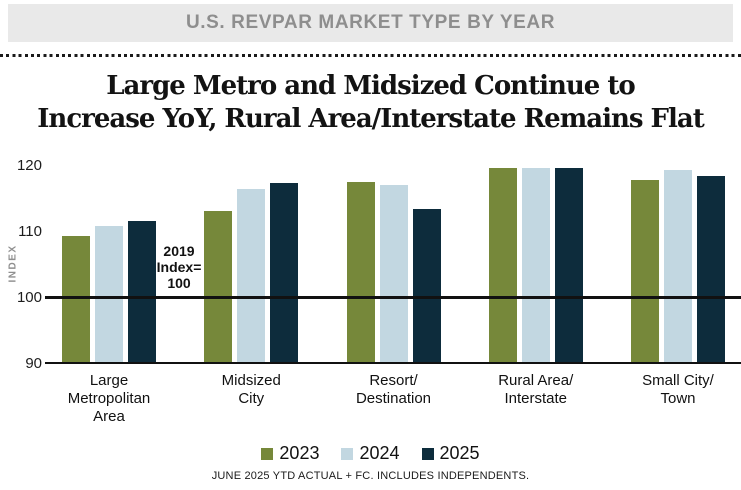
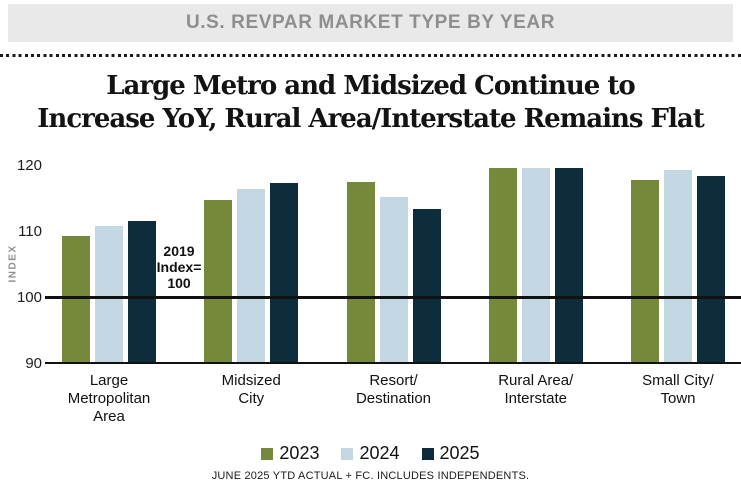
2023/Midsized City: 113 -> 115
2024/Resort/ Destination: 117 -> 115
